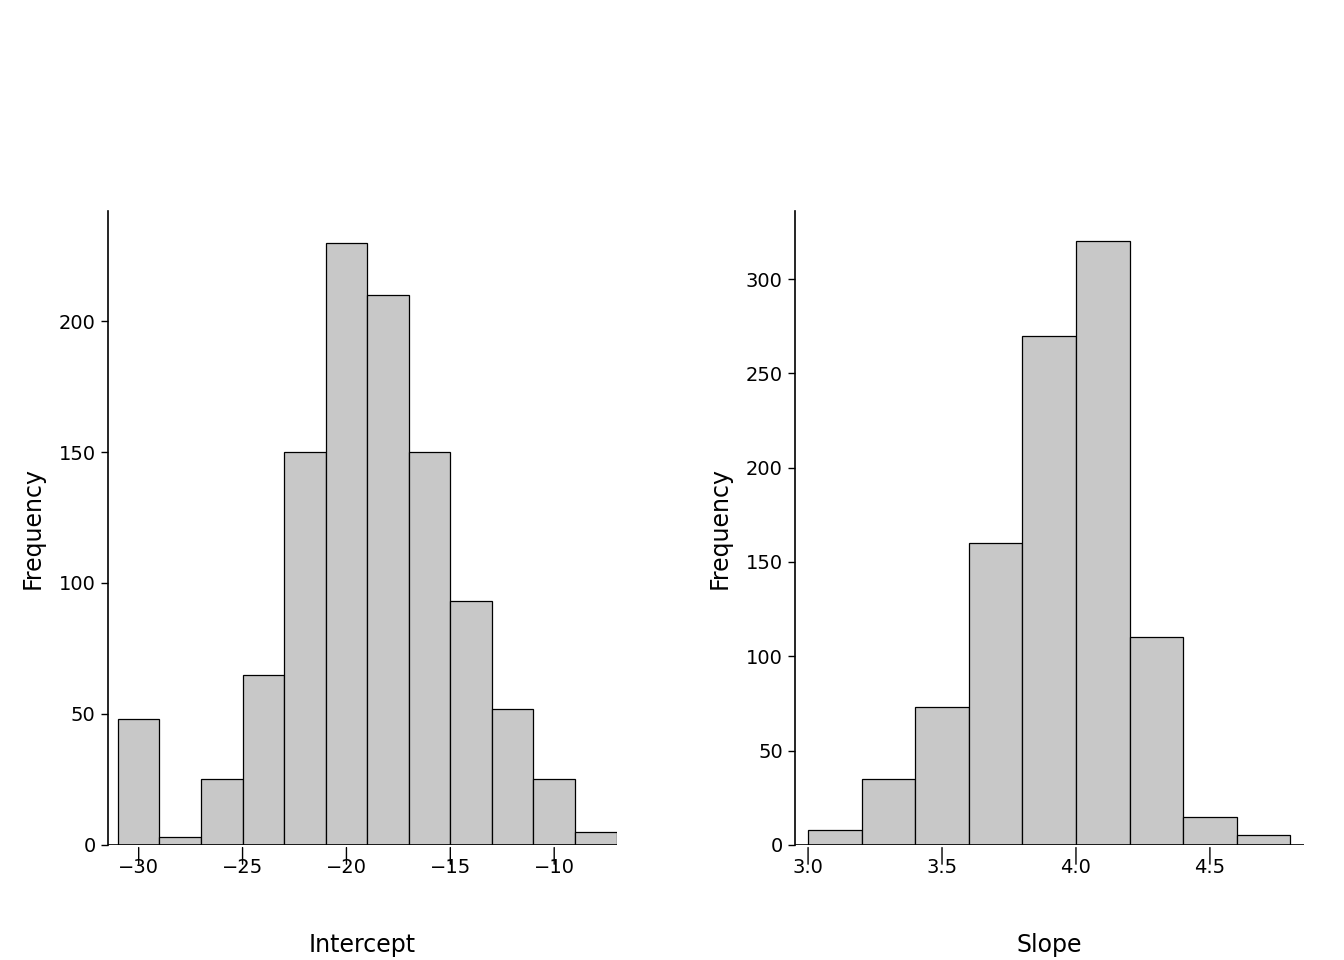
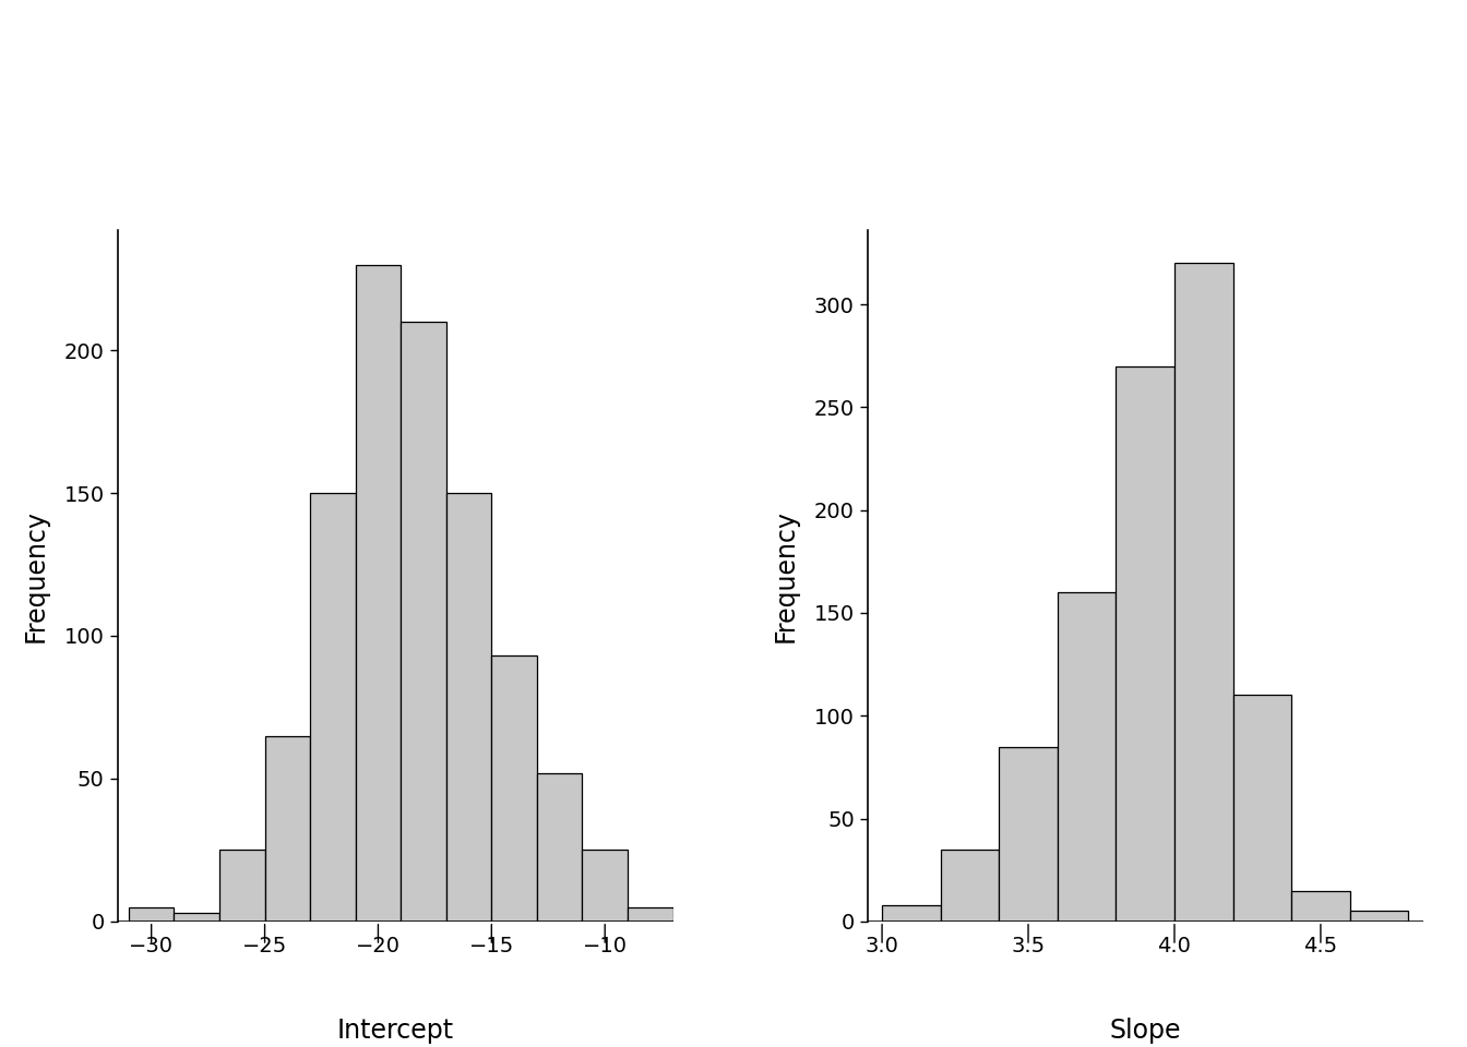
−30: 48 -> 5
3.5: 73 -> 85
